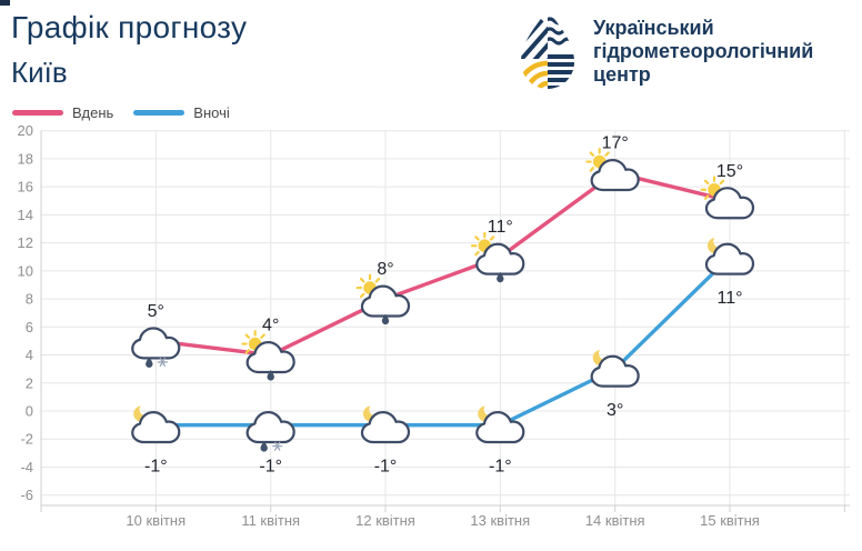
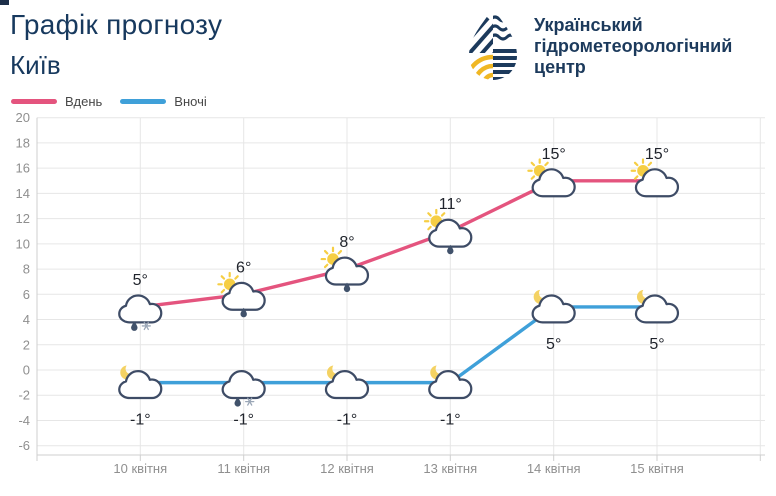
Вдень/11 квітня: 4° -> 6°
Вдень/14 квітня: 17° -> 15°
Вночі/14 квітня: 3° -> 5°
Вночі/15 квітня: 11° -> 5°
